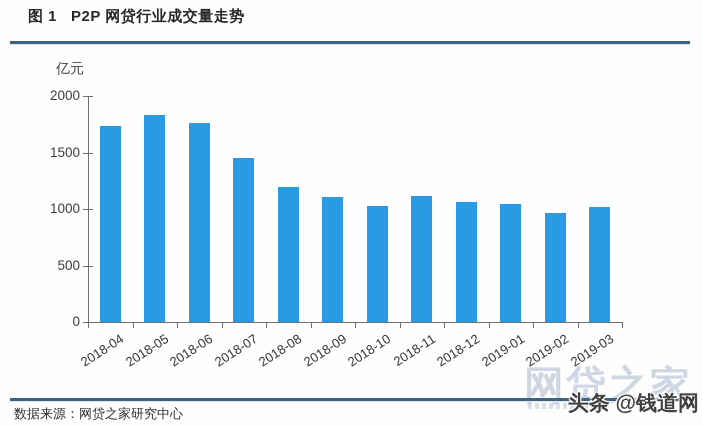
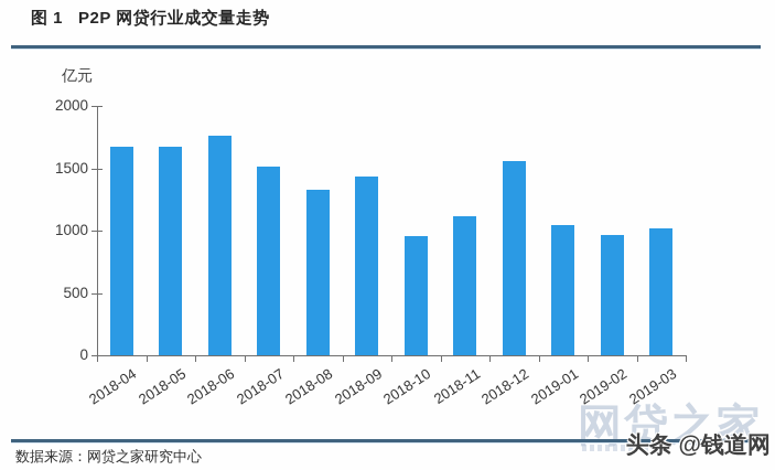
2018-04: 1730 -> 1670
2018-05: 1830 -> 1670
2018-07: 1450 -> 1510
2018-08: 1190 -> 1330
2018-09: 1110 -> 1430
2018-10: 1020 -> 960
2018-12: 1060 -> 1560
